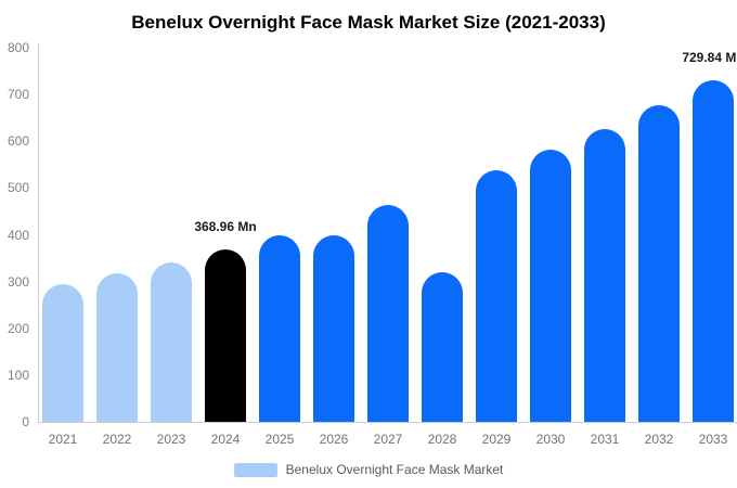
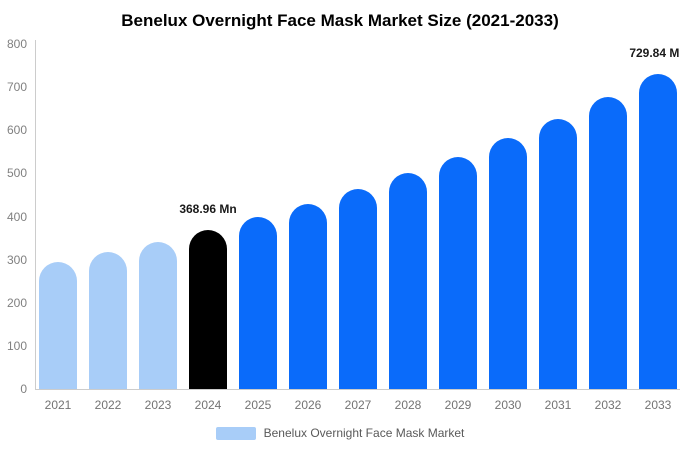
2026: 400 -> 430
2028: 320 -> 500
